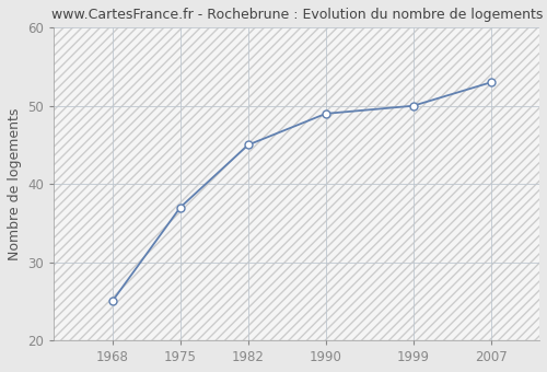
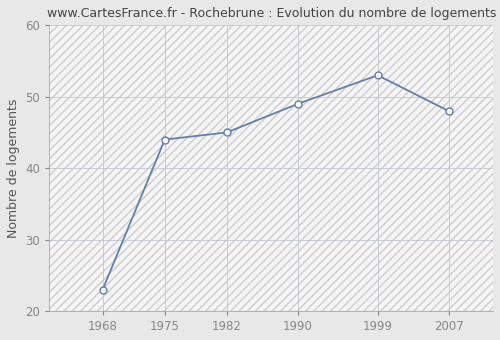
1968: 25 -> 23
1975: 37 -> 44
1999: 50 -> 53
2007: 53 -> 48
